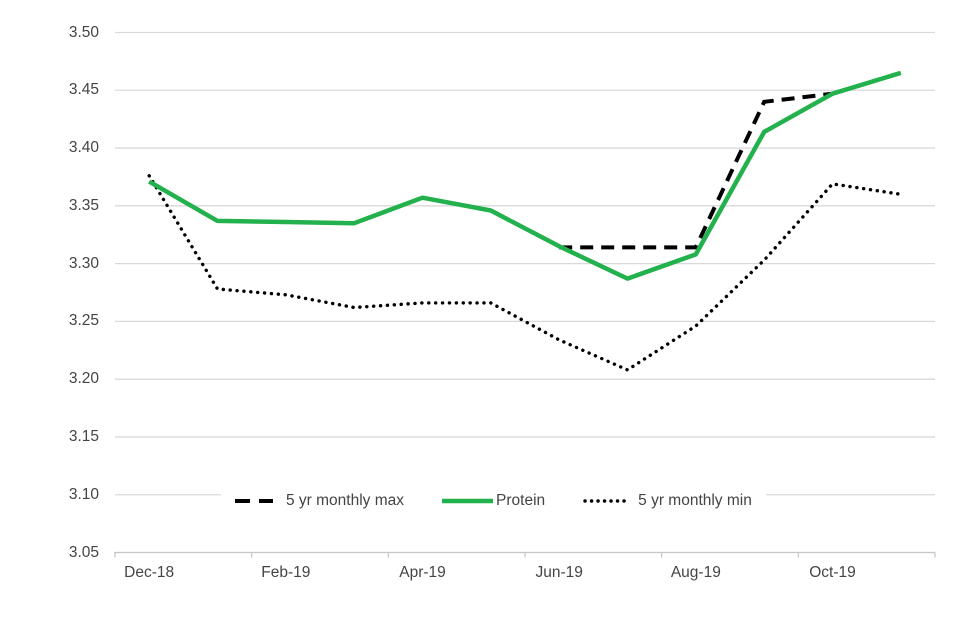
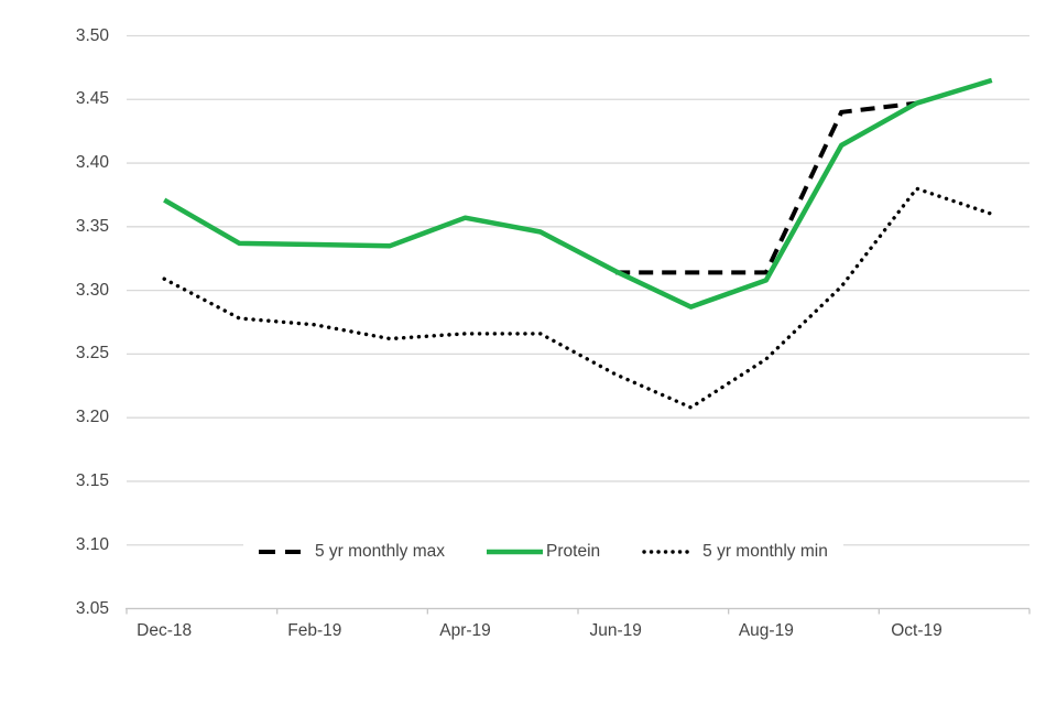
5 yr monthly min/Dec-18: 3.376 -> 3.309
5 yr monthly min/Oct-19: 3.369 -> 3.380
